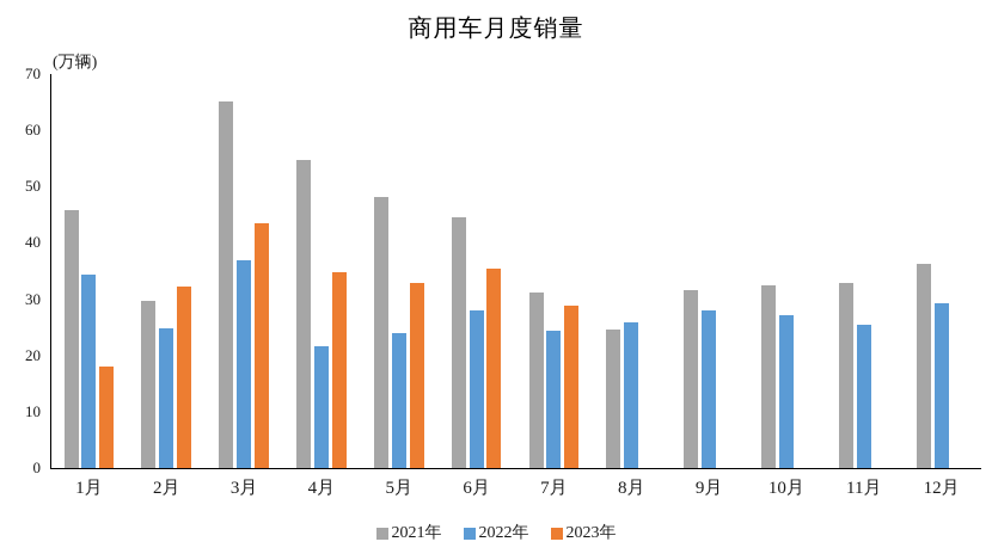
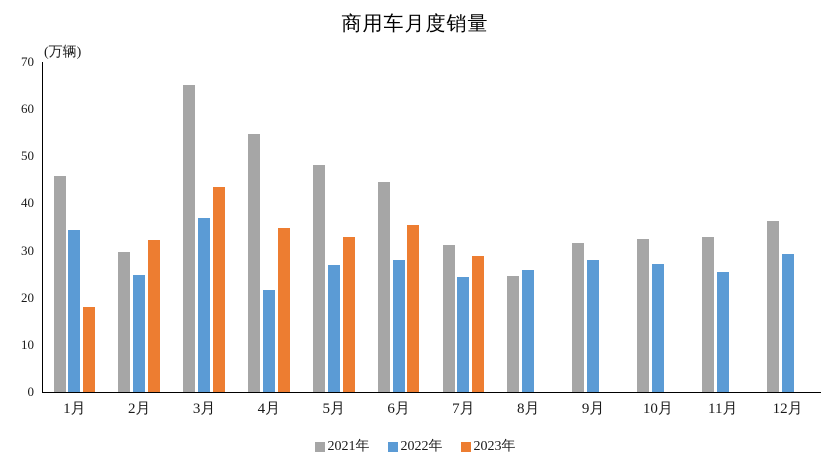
2022年/5月: 24 -> 27
